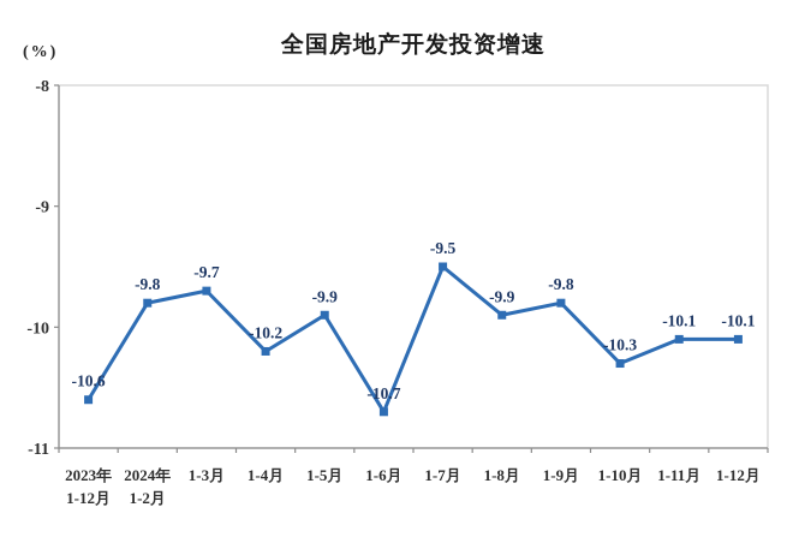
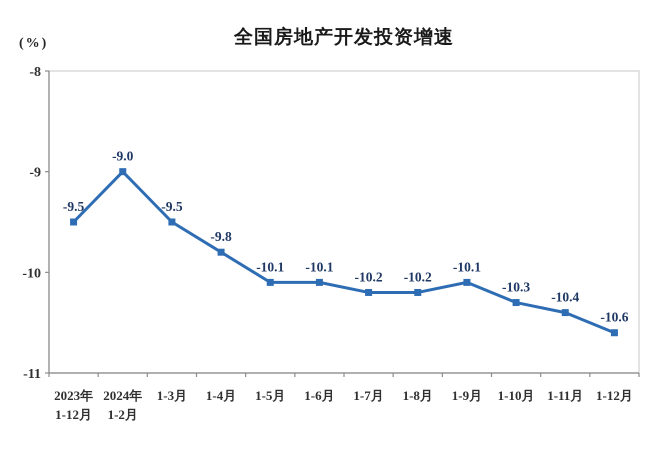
2023年 1-12月: -10.6 -> -9.5
2024年 1-2月: -9.8 -> -9.0
1-3月: -9.7 -> -9.5
1-4月: -10.2 -> -9.8
1-5月: -9.9 -> -10.1
1-6月: -10.7 -> -10.1
1-7月: -9.5 -> -10.2
1-8月: -9.9 -> -10.2
1-9月: -9.8 -> -10.1
1-11月: -10.1 -> -10.4
1-12月: -10.1 -> -10.6
